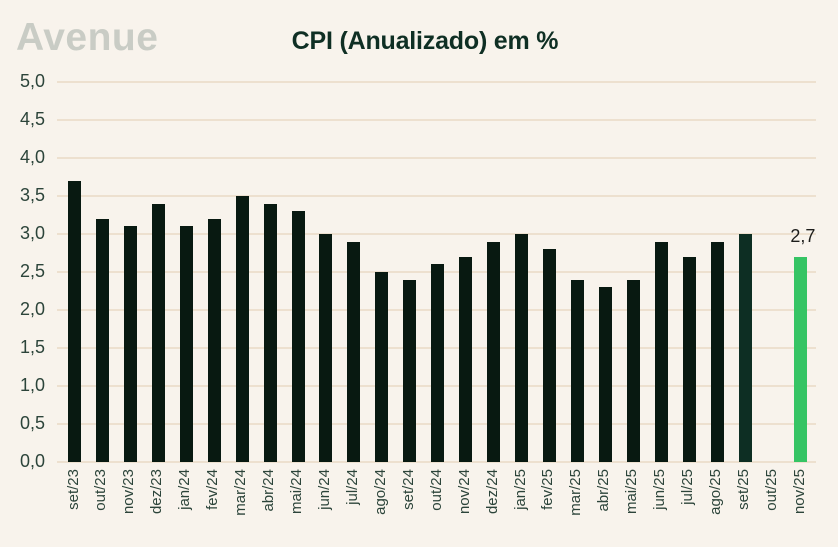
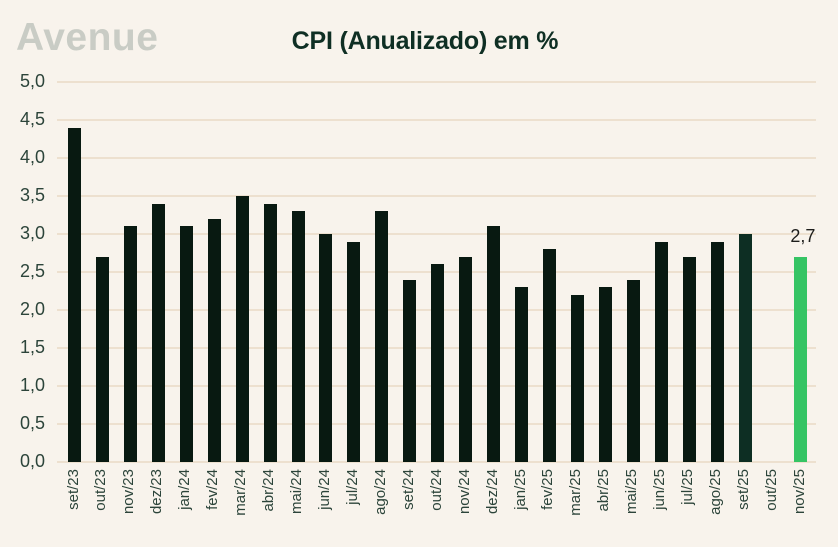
set/23: 3,7 -> 4,4
out/23: 3,2 -> 2,7
ago/24: 2,5 -> 3,3
dez/24: 2,9 -> 3,1
jan/25: 3,0 -> 2,3
mar/25: 2,4 -> 2,2
